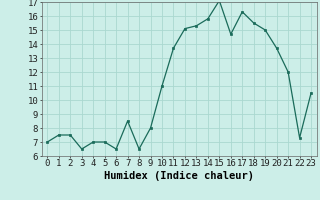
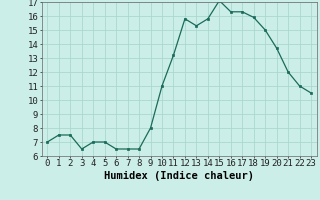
7: 8.5 -> 6.5
11: 13.7 -> 13.2
12: 15.1 -> 15.8
16: 14.7 -> 16.3
18: 15.5 -> 15.9
22: 7.3 -> 11.0
